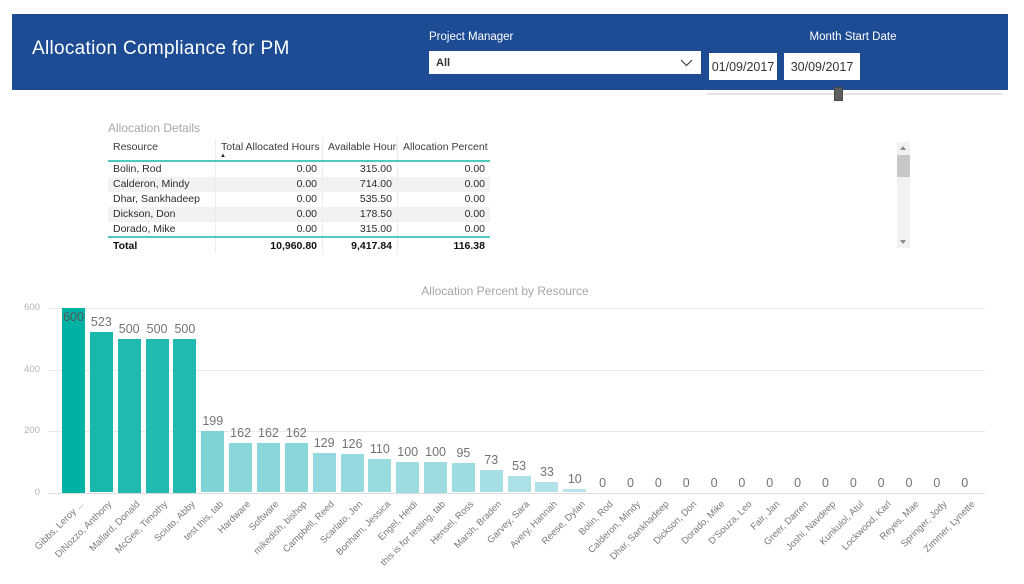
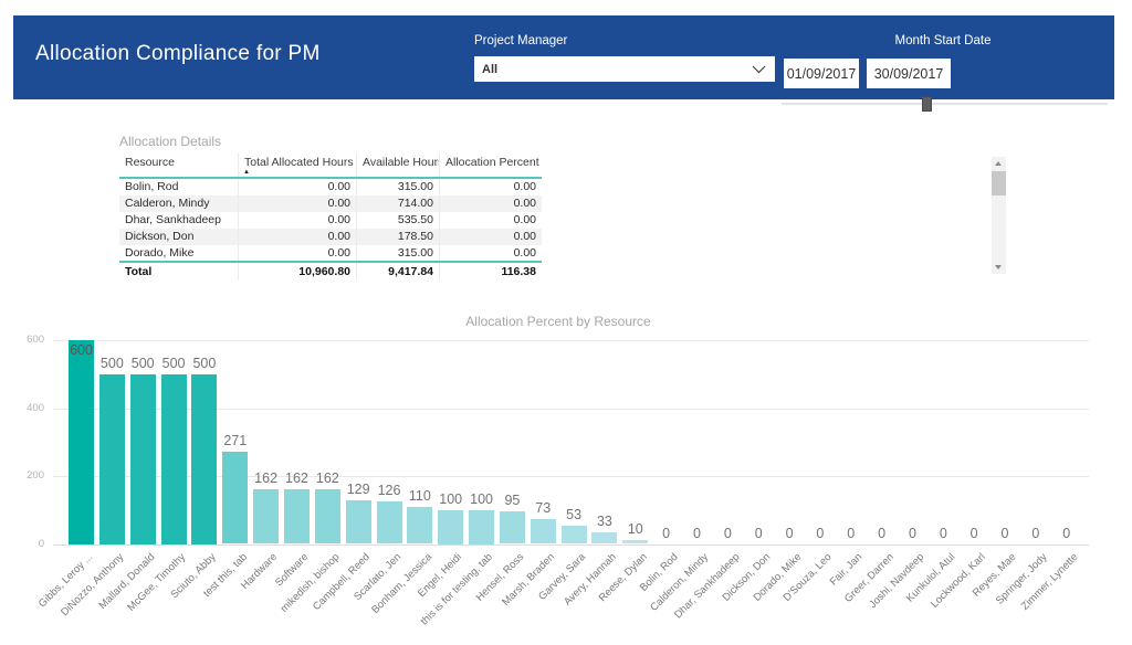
DiNozzo, Anthony: 523 -> 500
test this, tab: 199 -> 271
